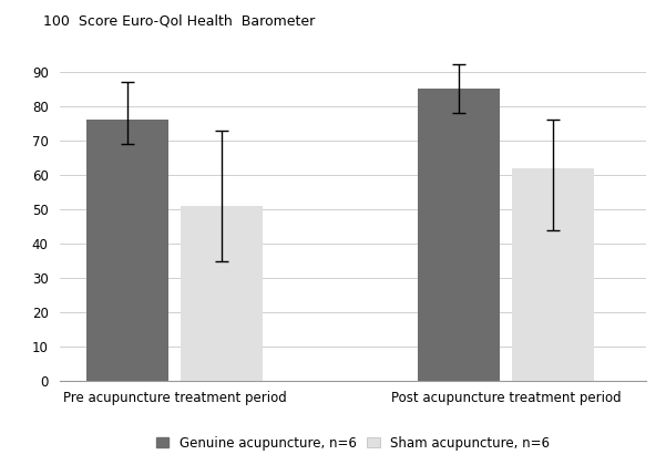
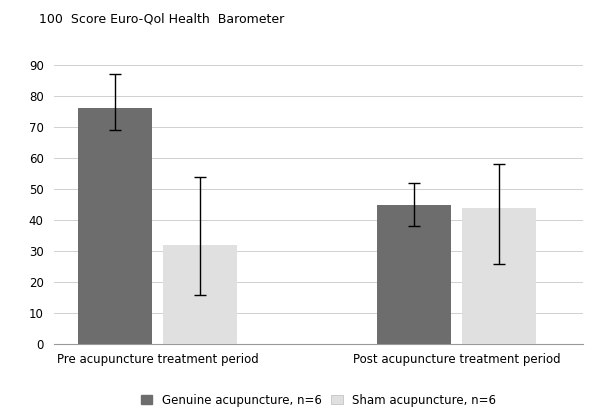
Sham acupuncture, n=6/Pre acupuncture treatment period: 51 -> 32
Genuine acupuncture, n=6/Post acupuncture treatment period: 85 -> 45
Sham acupuncture, n=6/Post acupuncture treatment period: 62 -> 44
